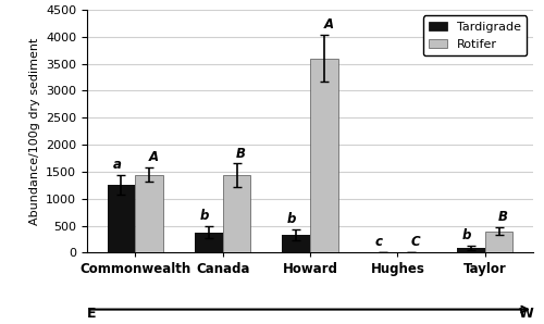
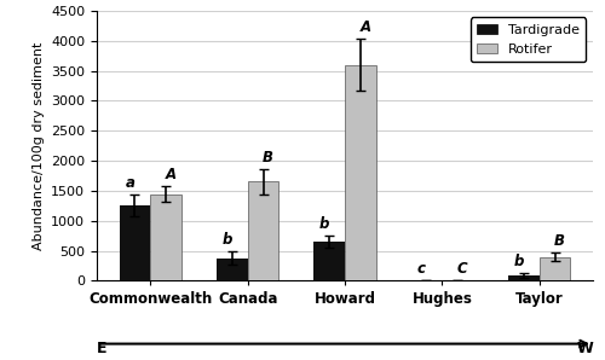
Rotifer/Canada: 1430 -> 1650
Tardigrade/Howard: 340 -> 650
